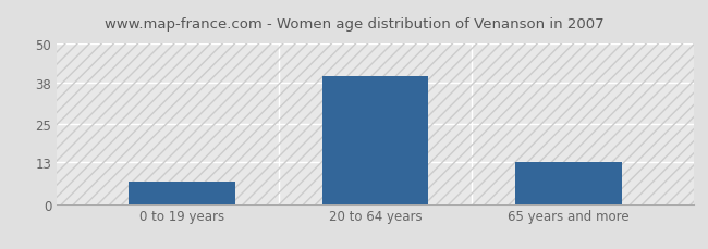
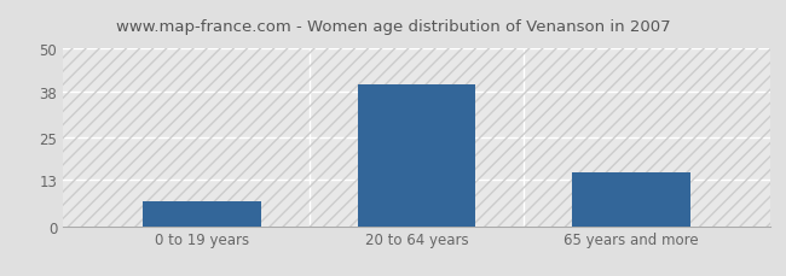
65 years and more: 13 -> 15
